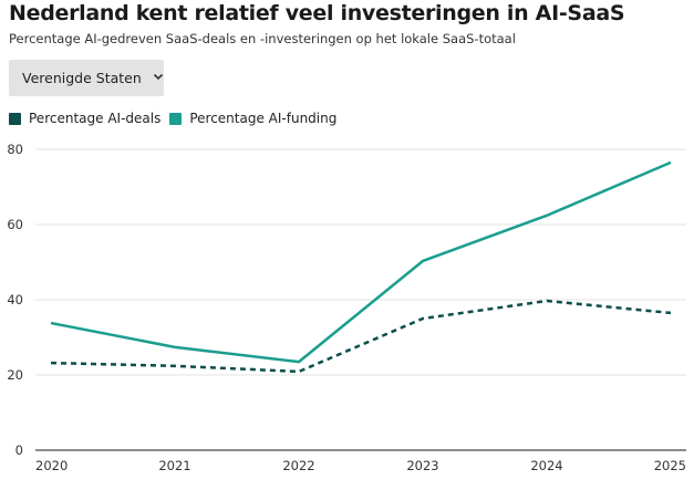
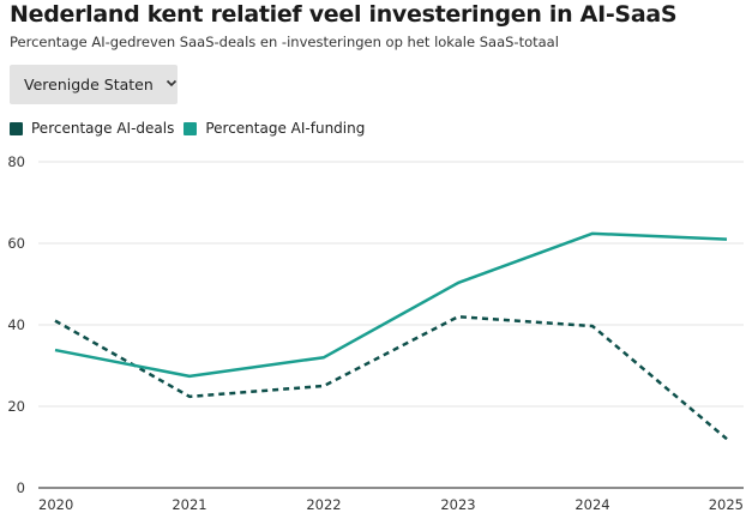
Percentage AI-deals/2020: 23 -> 41
Percentage AI-deals/2022: 21 -> 25
Percentage AI-funding/2022: 24 -> 32
Percentage AI-deals/2023: 35 -> 42
Percentage AI-deals/2025: 36 -> 12
Percentage AI-funding/2025: 76 -> 61
